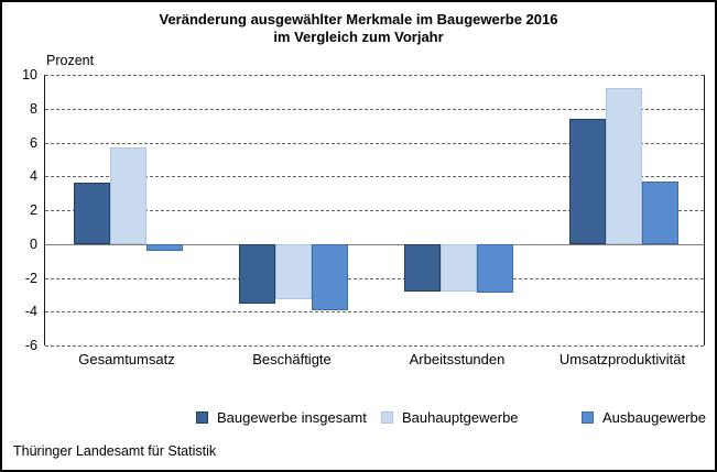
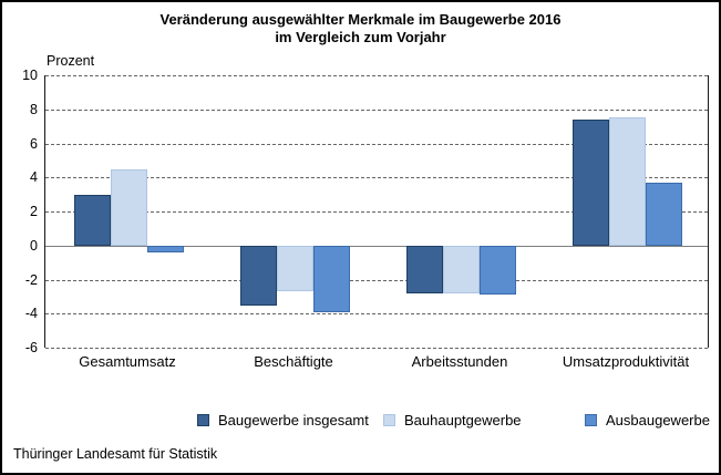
Baugewerbe insgesamt/Gesamtumsatz: 3.6 -> 3.0
Bauhauptgewerbe/Gesamtumsatz: 5.7 -> 4.5
Bauhauptgewerbe/Beschäftigte: -3.3 -> -2.7
Bauhauptgewerbe/Umsatzproduktivität: 9.2 -> 7.5
